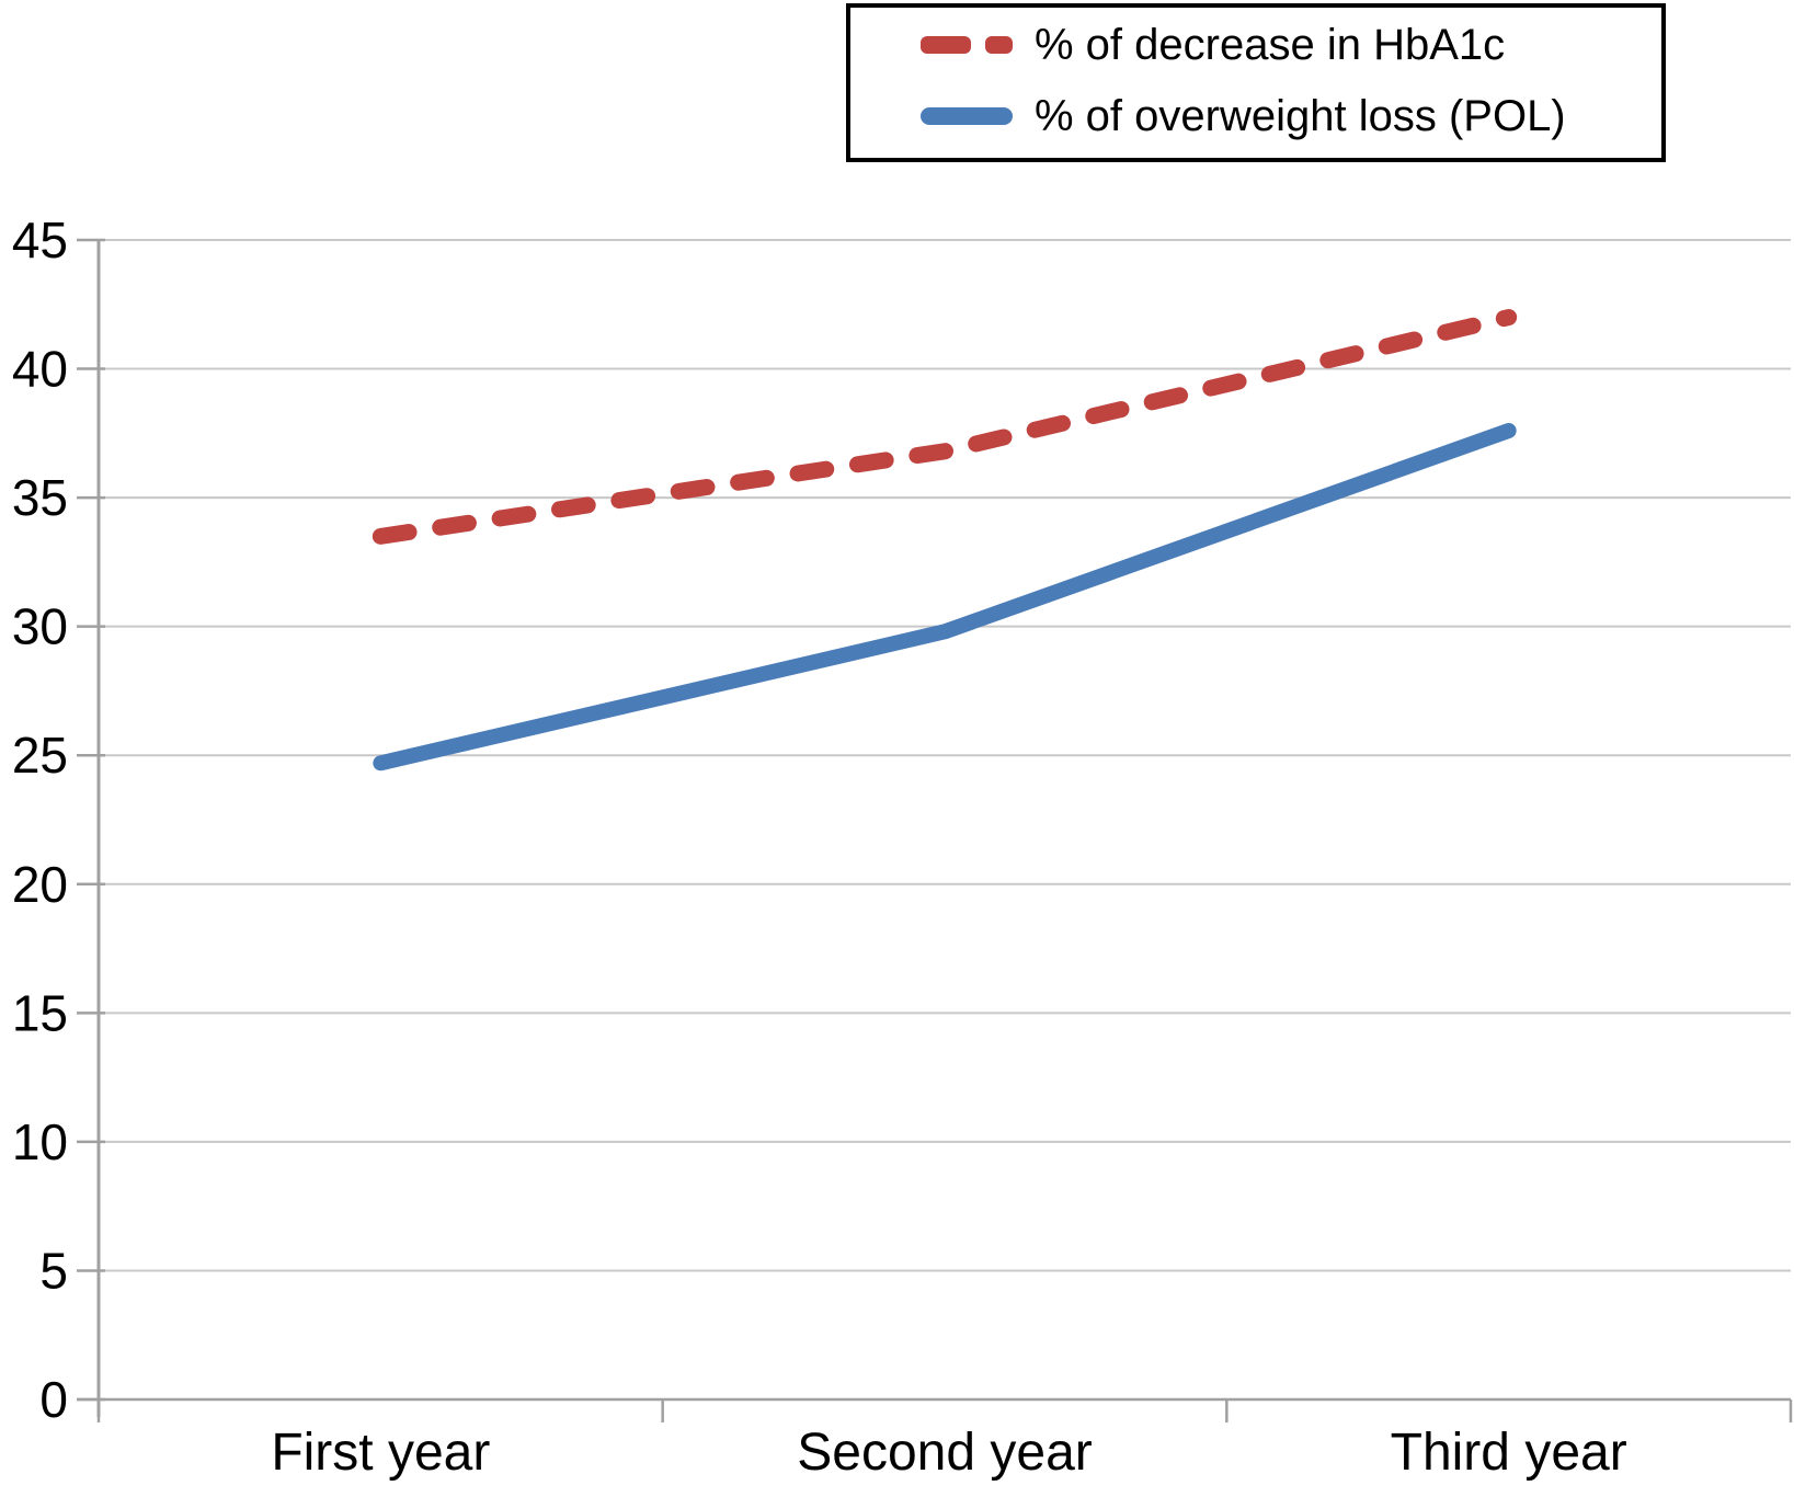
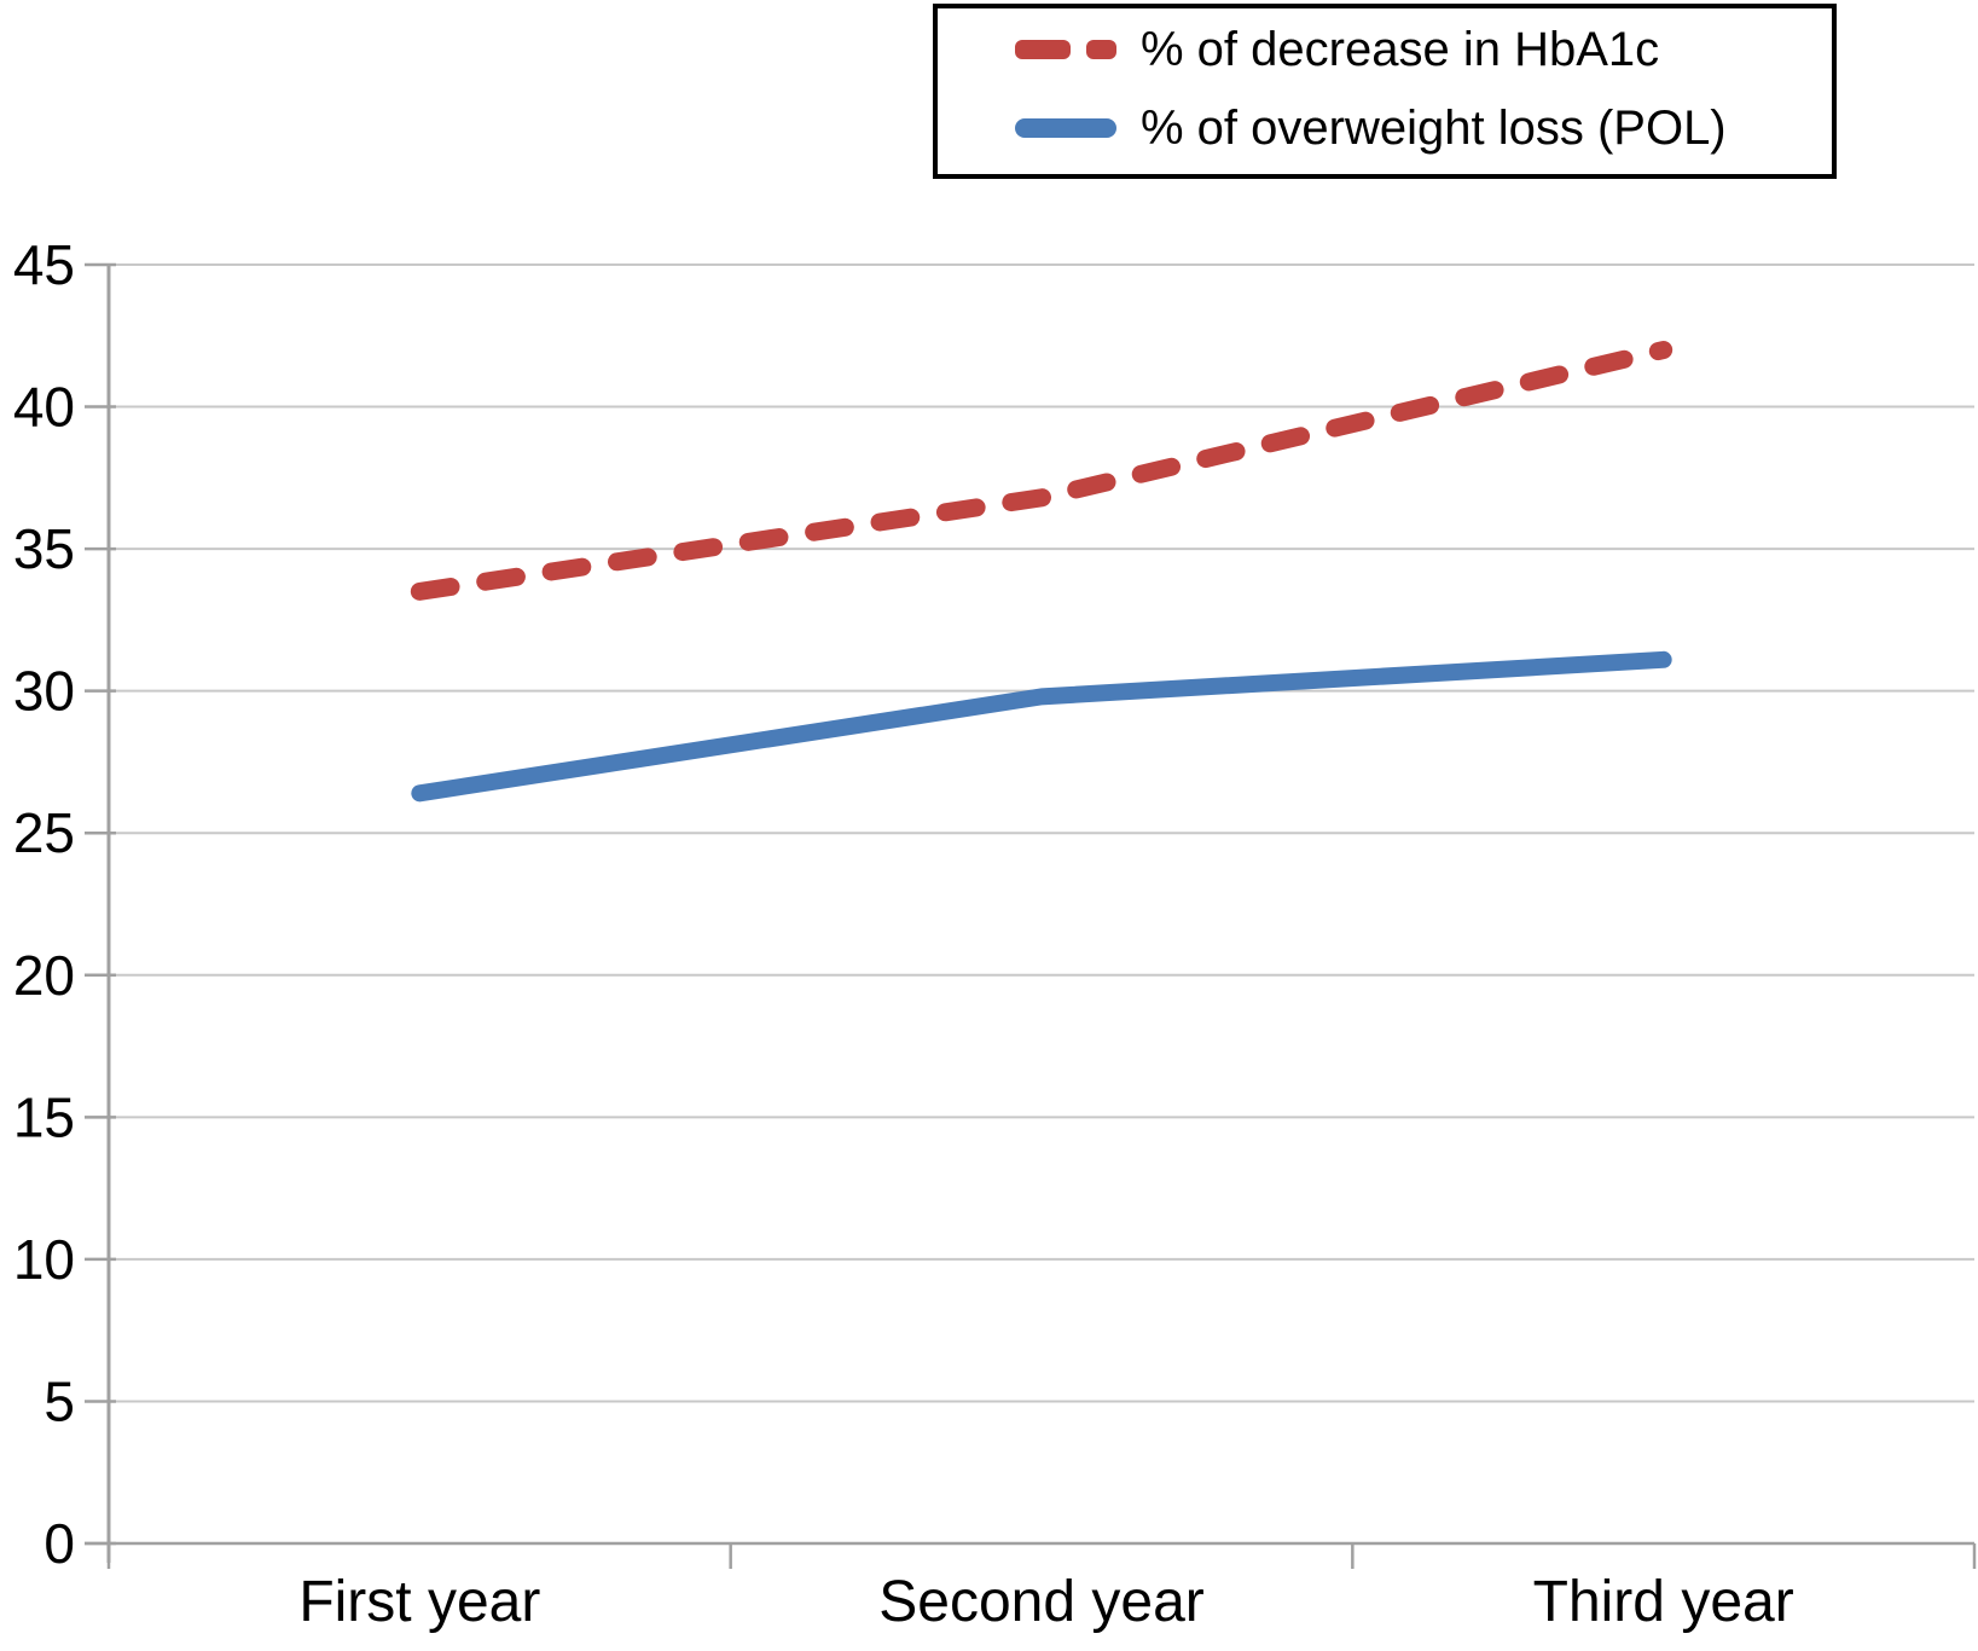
% of overweight loss (POL)/First year: 24.7 -> 26.4
% of overweight loss (POL)/Third year: 37.6 -> 31.1
